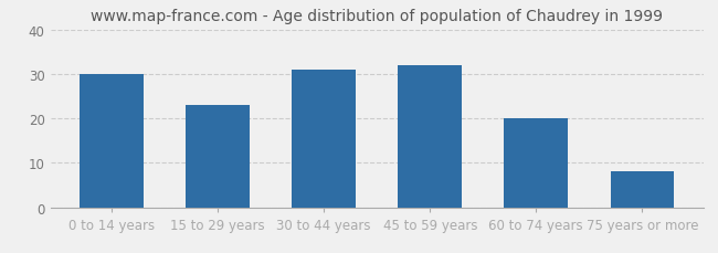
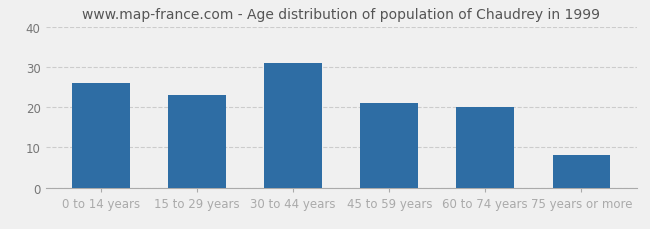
0 to 14 years: 30 -> 26
45 to 59 years: 32 -> 21
